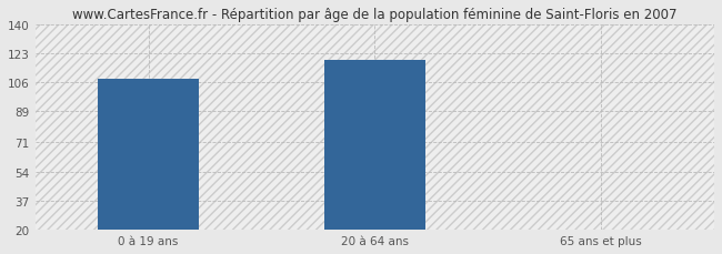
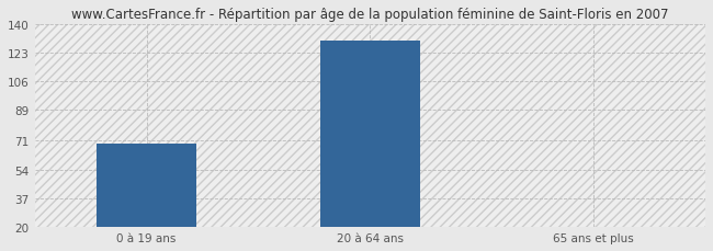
0 à 19 ans: 108 -> 69
20 à 64 ans: 119 -> 130
